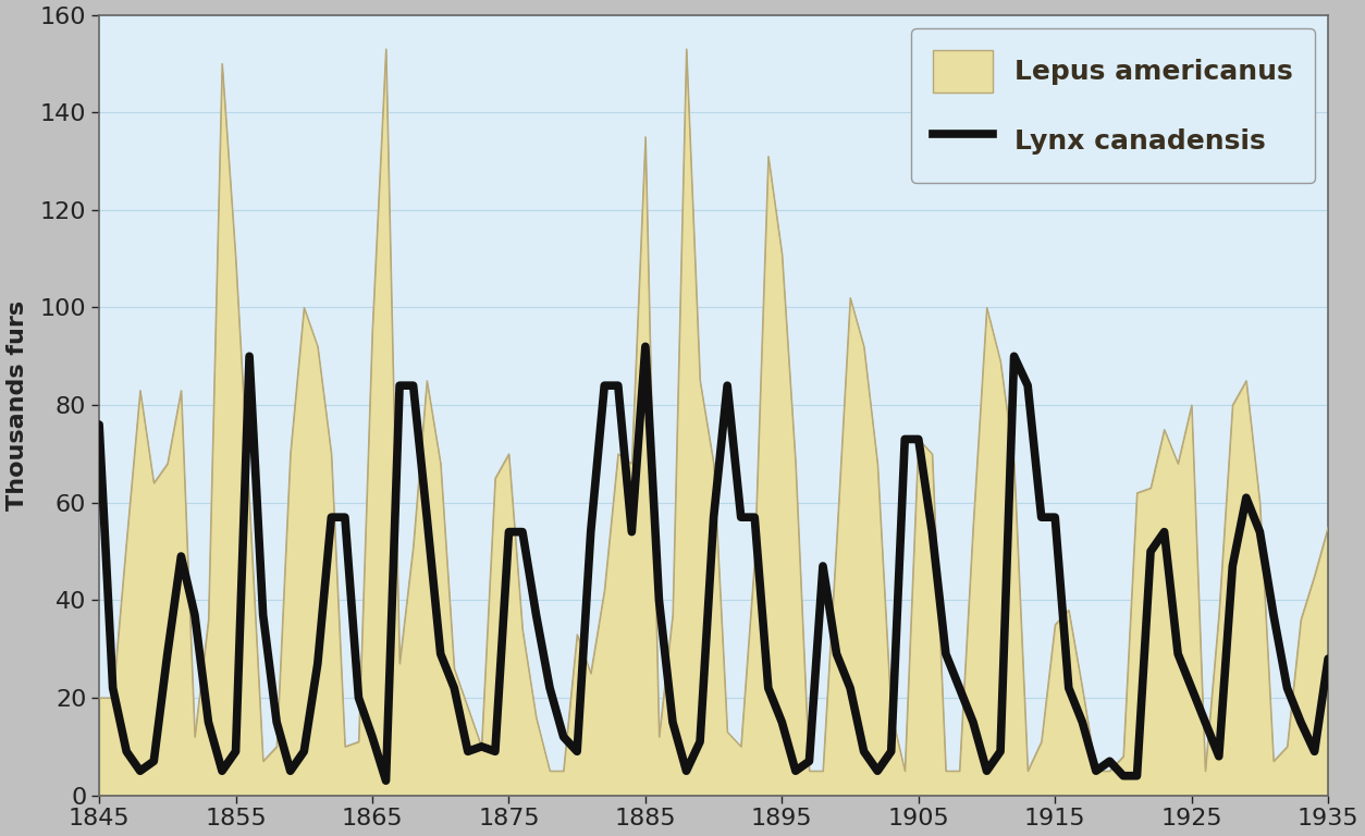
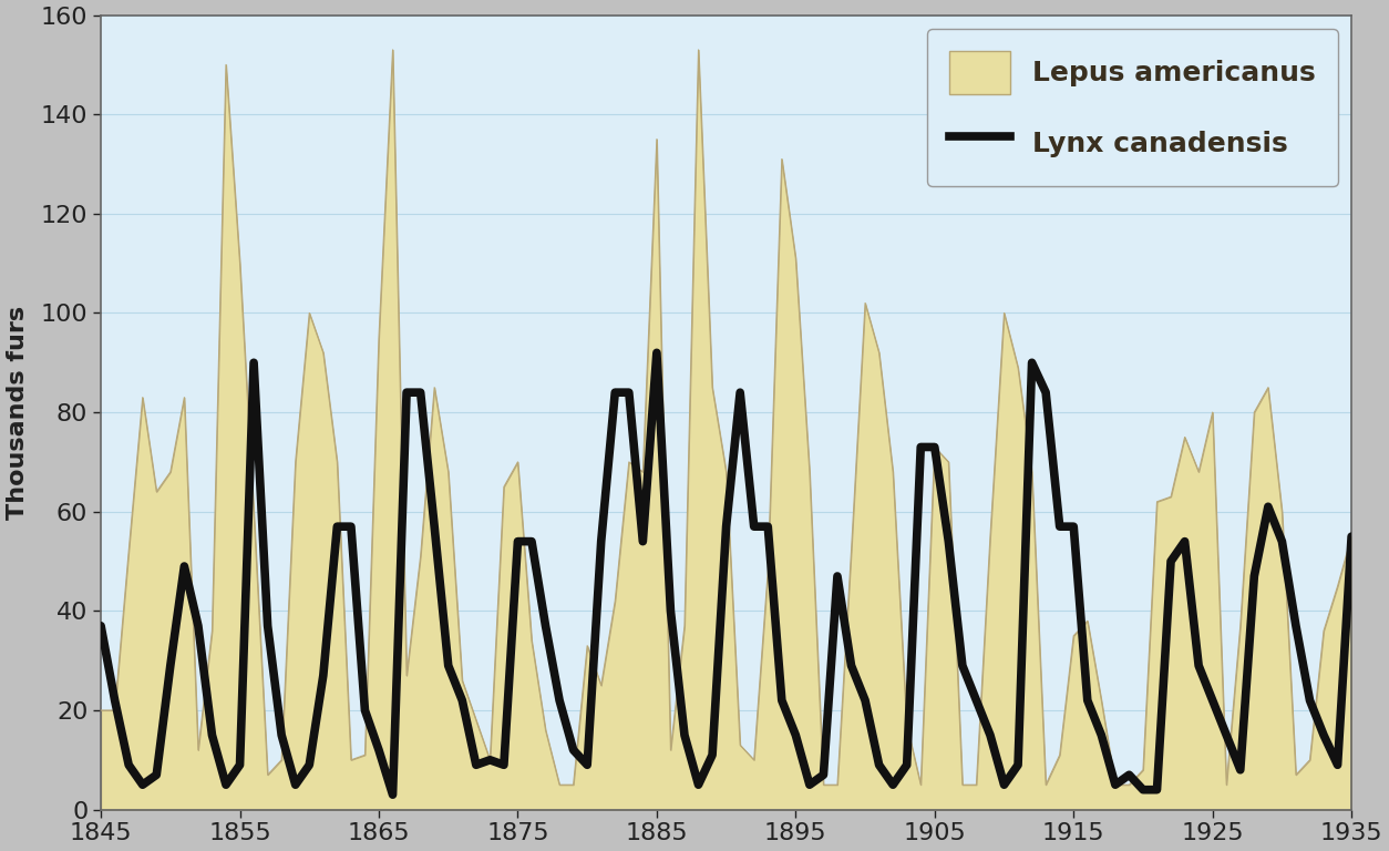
Lynx canadensis/1845: 76 -> 37
Lynx canadensis/1935: 28 -> 55
